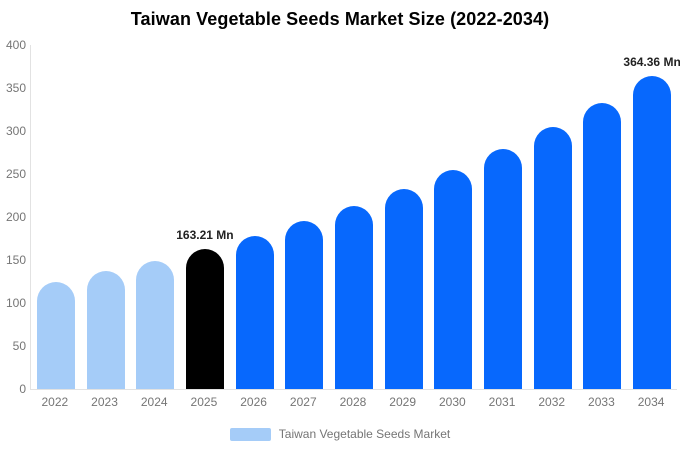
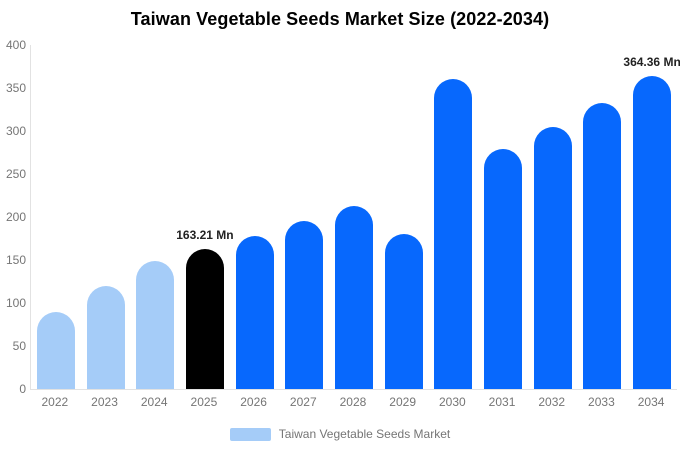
2022: 120 -> 90
2023: 140 -> 120
2029: 230 -> 180
2030: 260 -> 360
